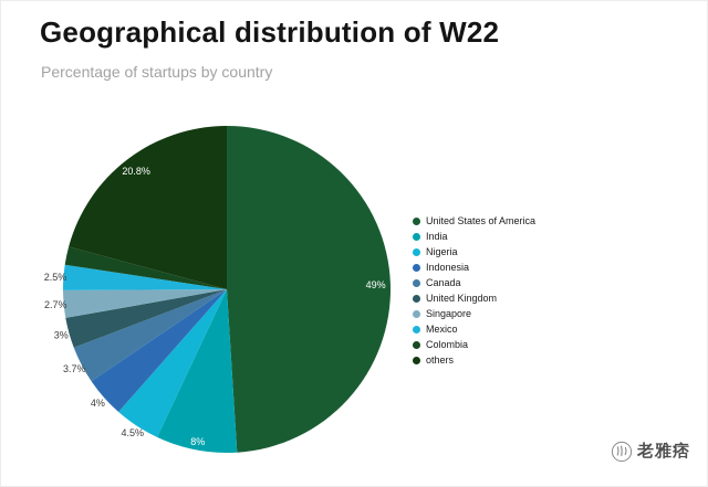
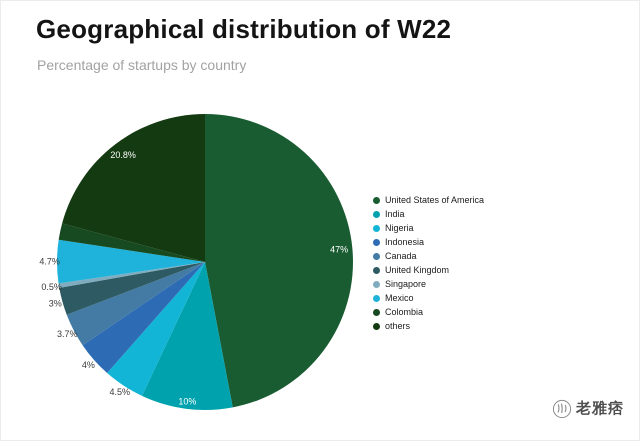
United States of America: 49% -> 47%
India: 8% -> 10%
Singapore: 2.7% -> 0.5%
Mexico: 2.5% -> 4.7%
